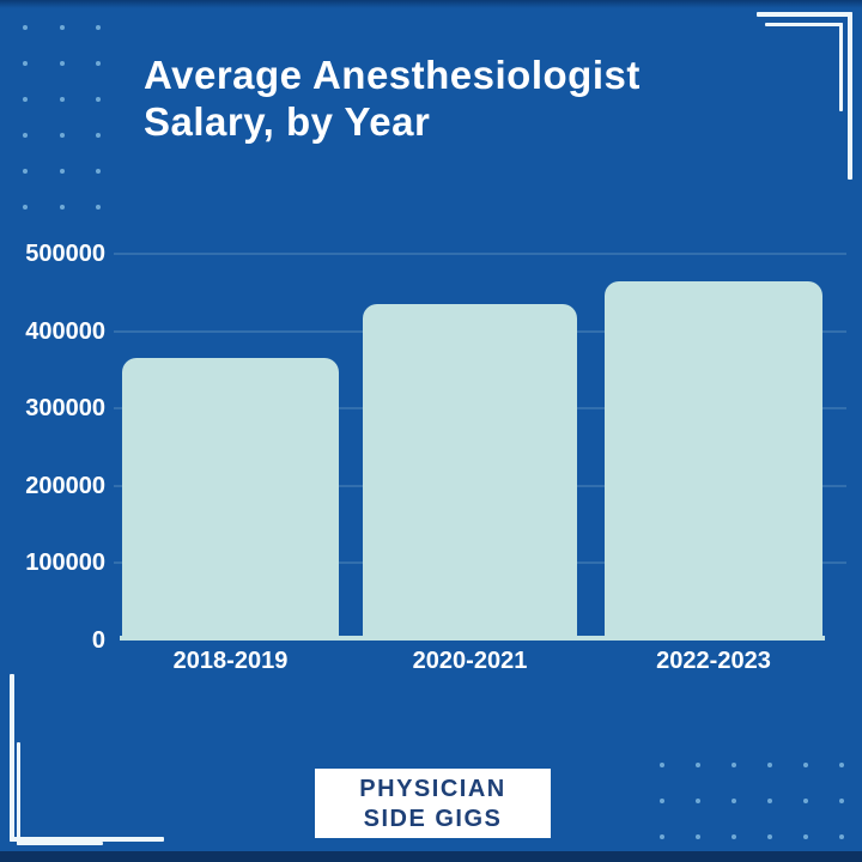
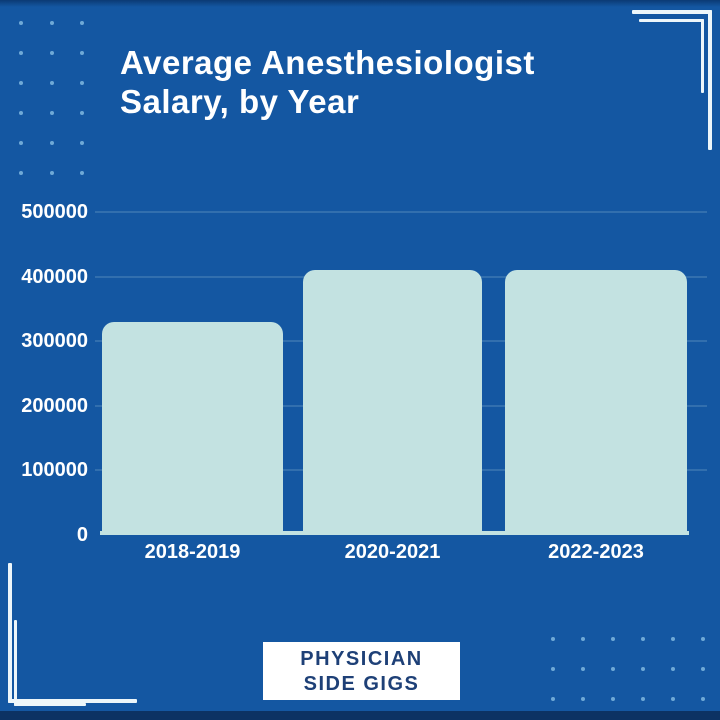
2018-2019: 360000 -> 330000
2020-2021: 440000 -> 410000
2022-2023: 460000 -> 410000
